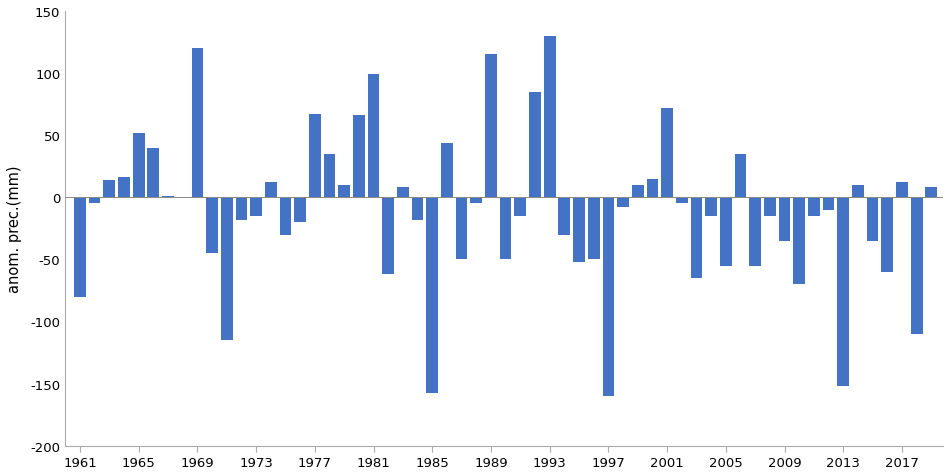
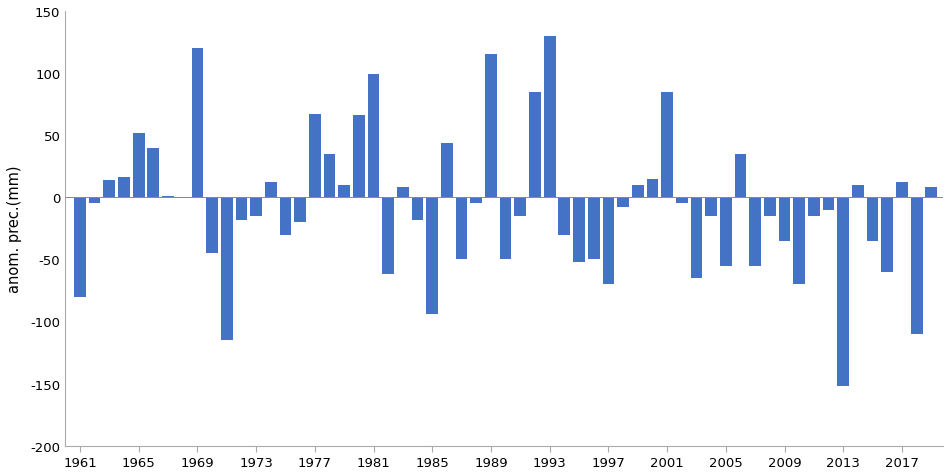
1985: -158 -> -94
1997: -160 -> -70
2001: 72 -> 85
